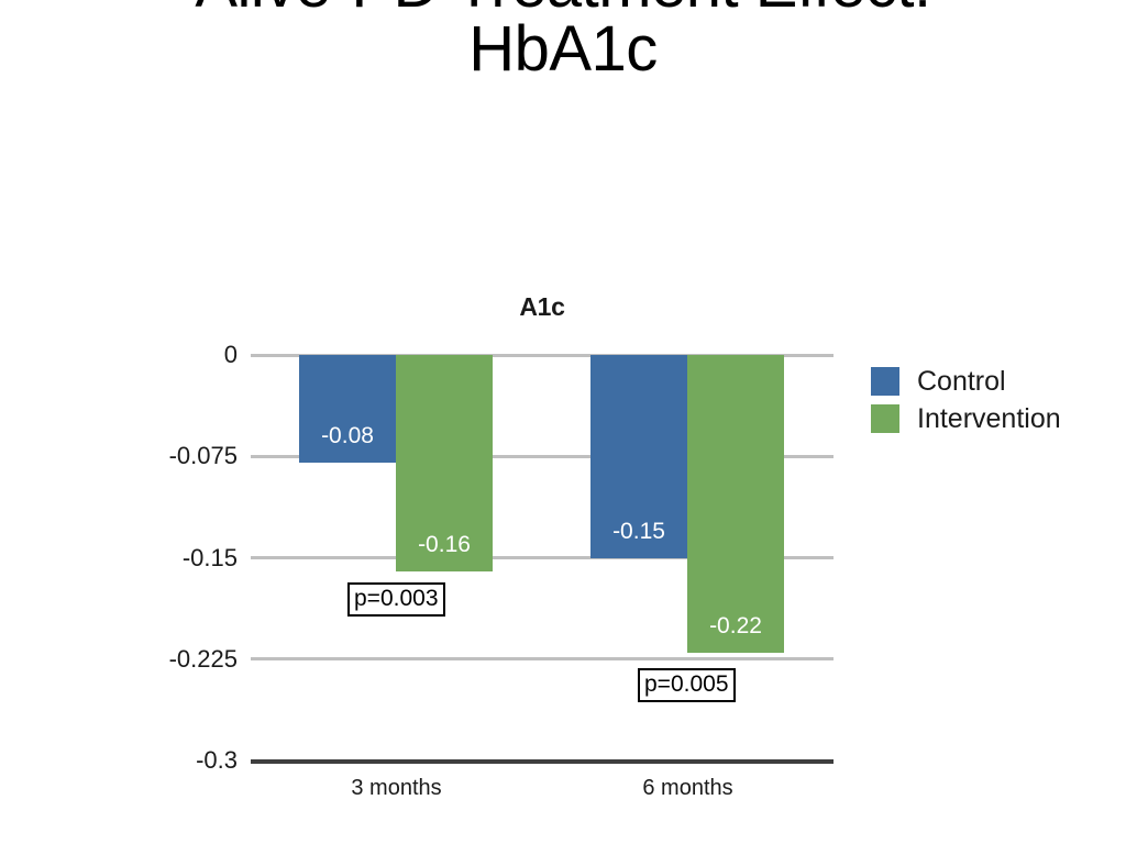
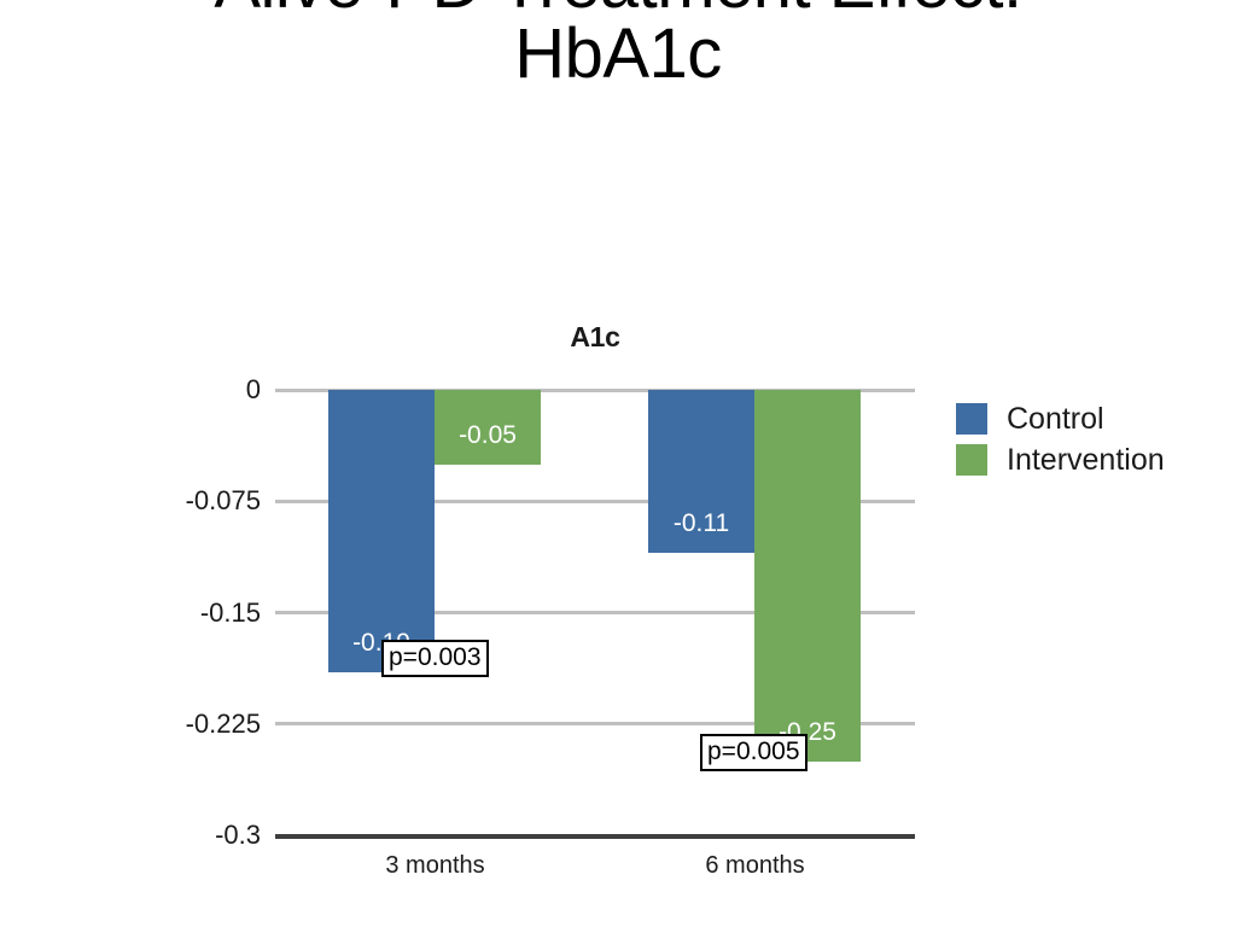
Control/3 months: -0.08 -> -0.19
Intervention/3 months: -0.16 -> -0.05
Control/6 months: -0.15 -> -0.11
Intervention/6 months: -0.22 -> -0.25
